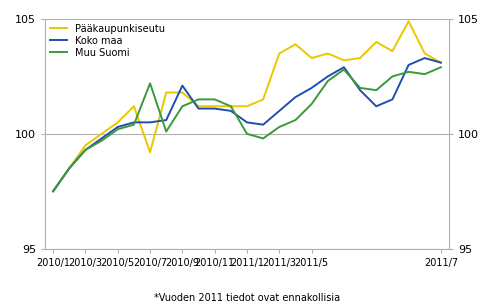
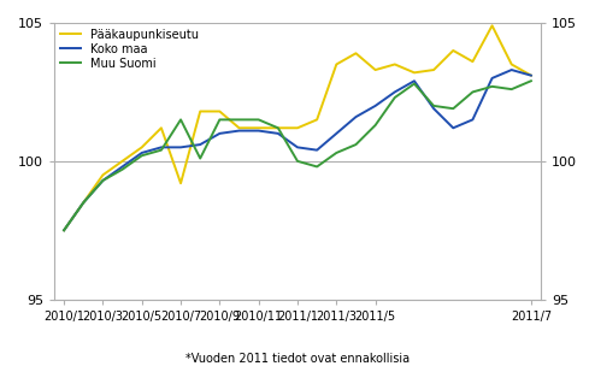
Muu Suomi/2010/7: 102.2 -> 101.5
Koko maa/2010/9: 102.1 -> 101.0
Muu Suomi/2010/9: 101.2 -> 101.5
